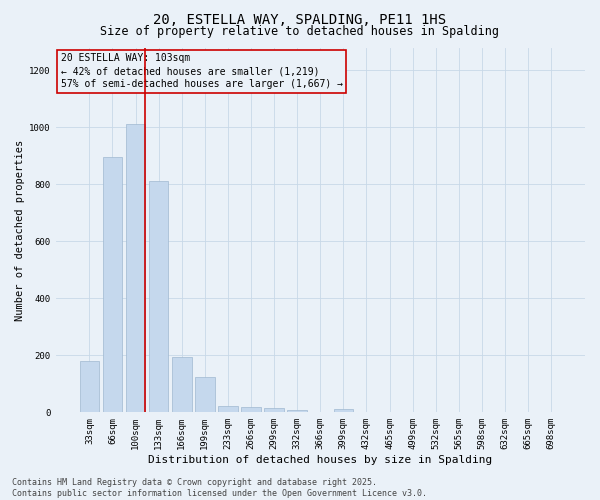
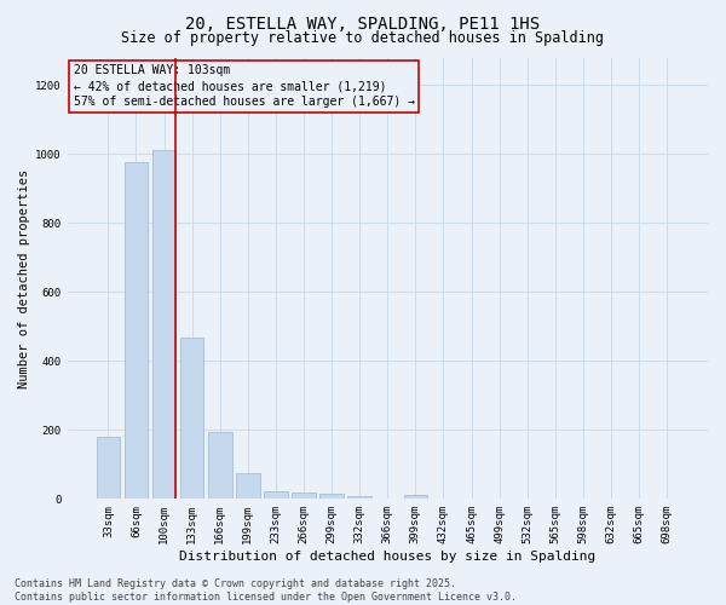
66sqm: 895 -> 975
133sqm: 810 -> 468
199sqm: 125 -> 75
